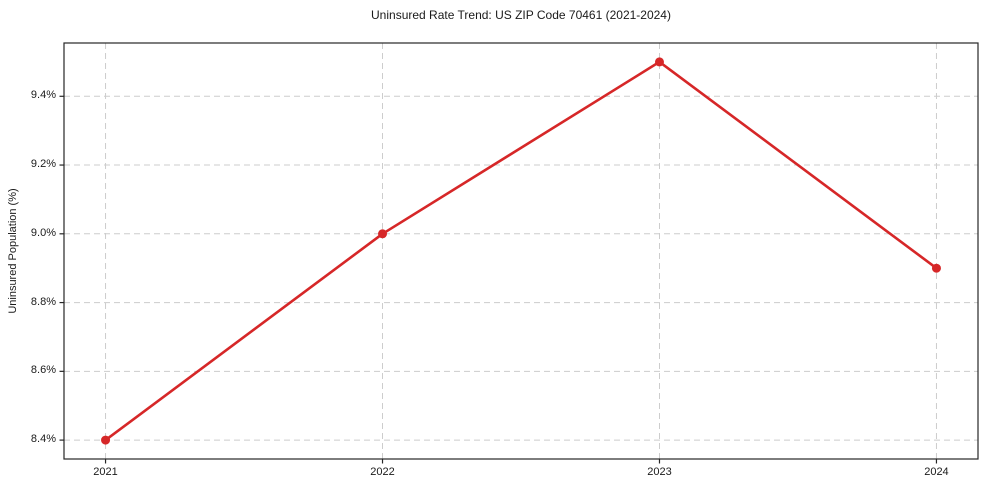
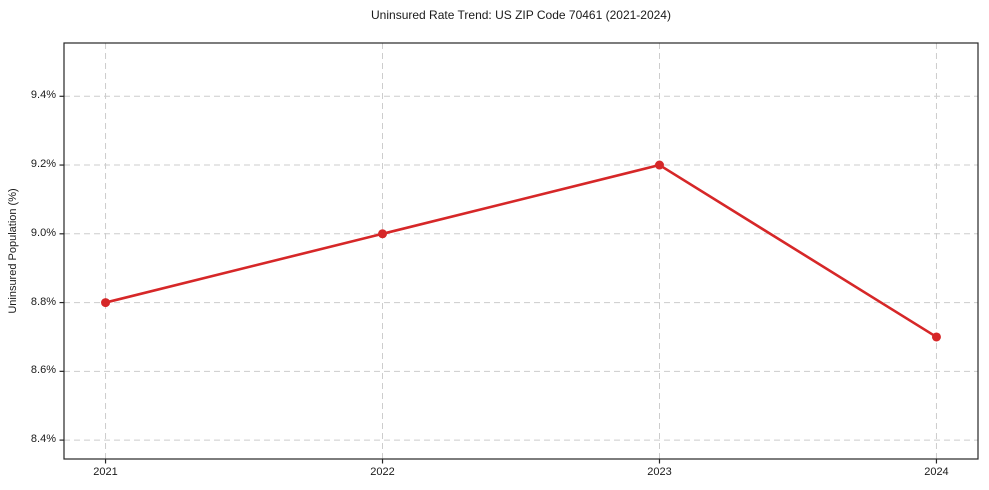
2021: 8.4% -> 8.8%
2023: 9.5% -> 9.2%
2024: 8.9% -> 8.7%
